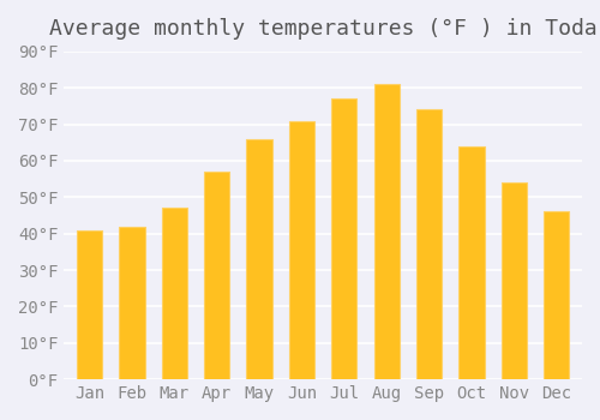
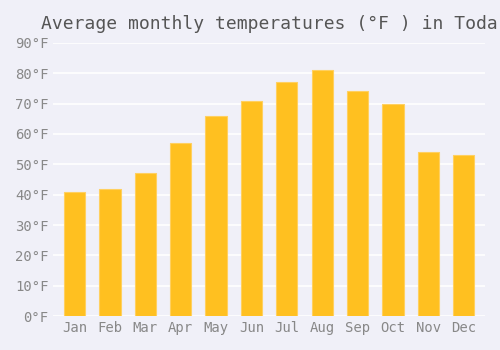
Oct: 64°F -> 70°F
Dec: 46°F -> 53°F
